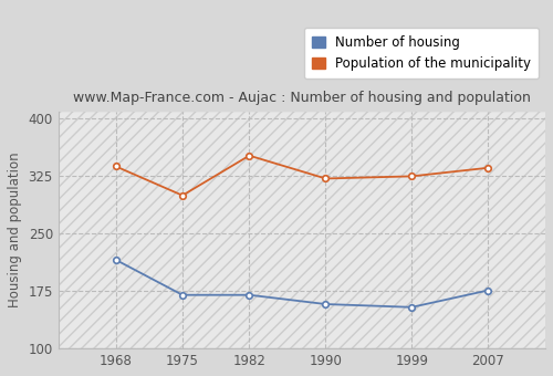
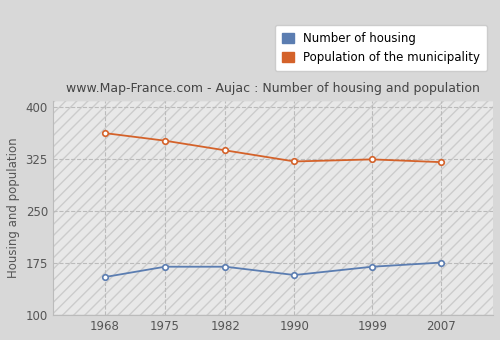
Number of housing/1968: 216 -> 155
Population of the municipality/1968: 338 -> 363
Population of the municipality/1975: 300 -> 352
Population of the municipality/1982: 352 -> 338
Number of housing/1999: 154 -> 170
Population of the municipality/2007: 336 -> 321
